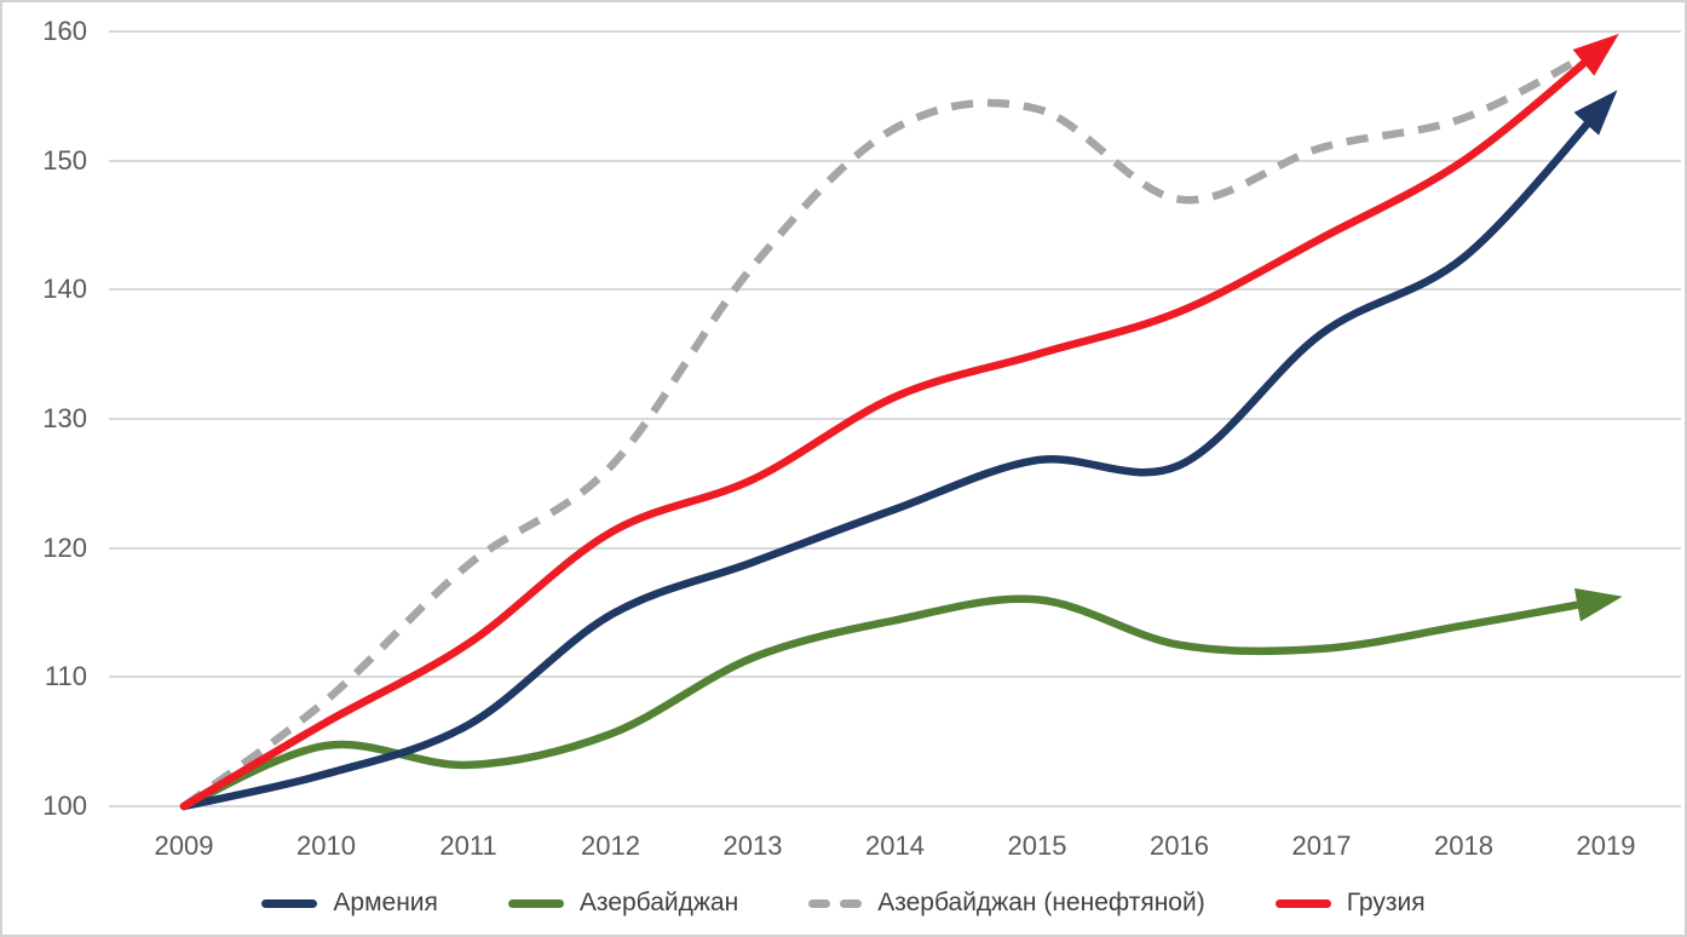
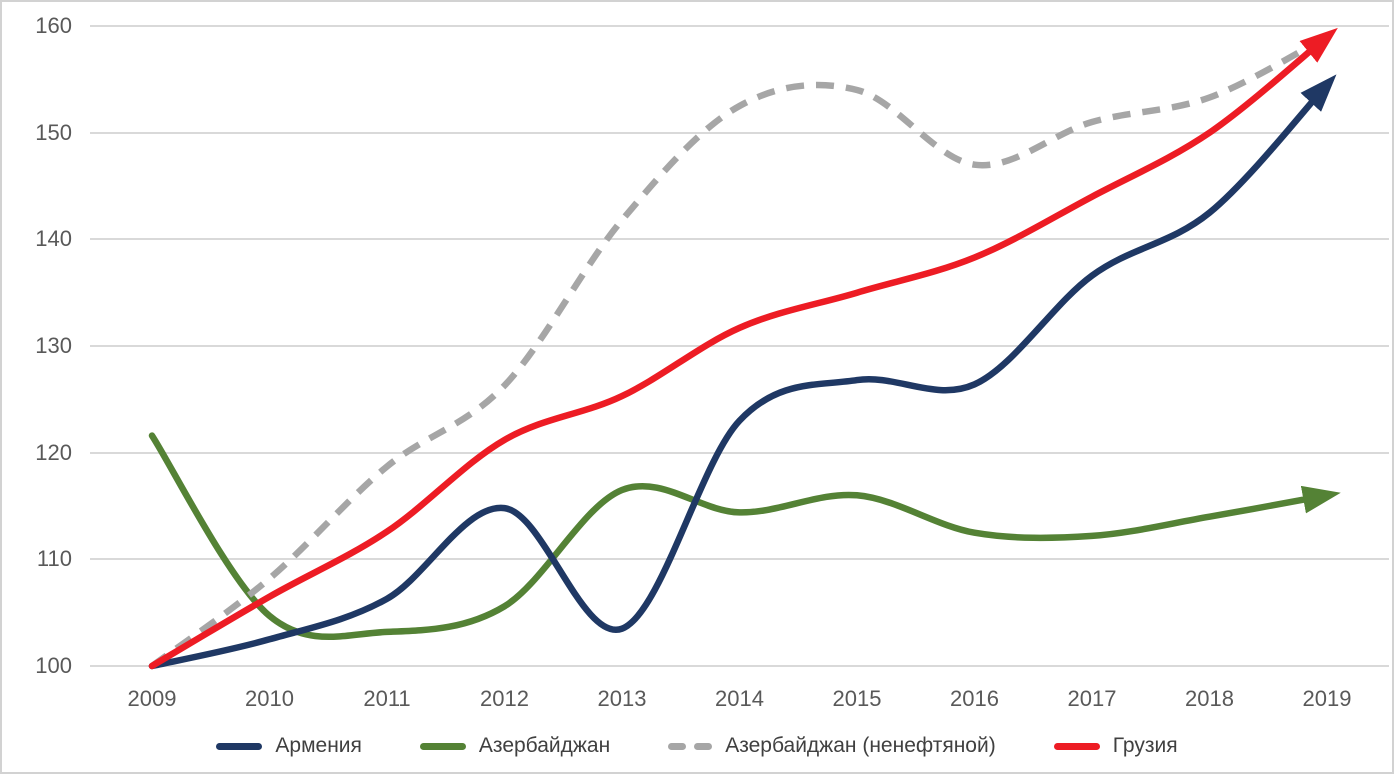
Азербайджан/2009: 100.0 -> 121.6
Армения/2013: 118.9 -> 103.5
Азербайджан/2013: 111.5 -> 116.5
